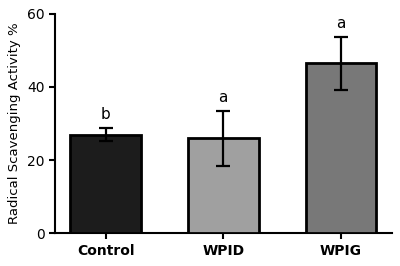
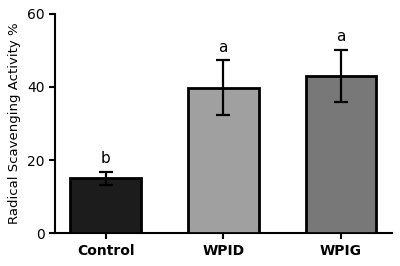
Control: 27.0 -> 15.0
WPID: 26.0 -> 39.8
WPIG: 46.5 -> 43.0
